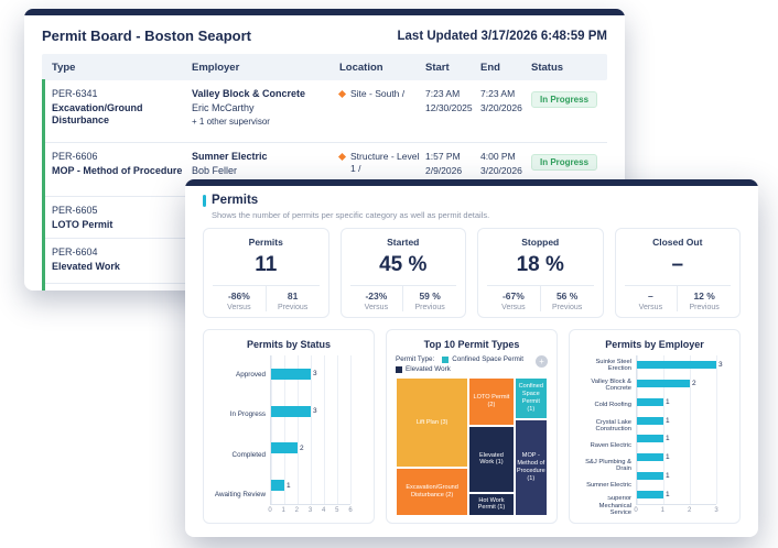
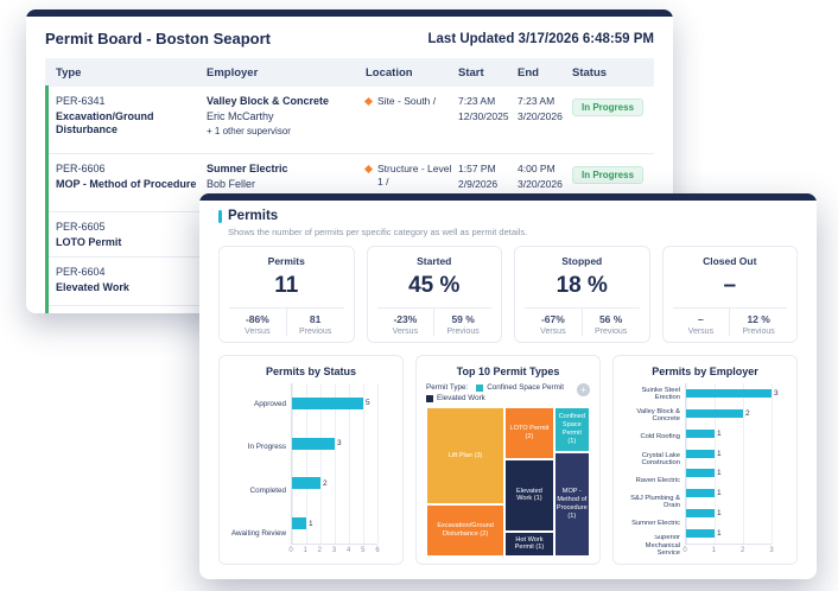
Permits by Status/Approved: 3 -> 5
